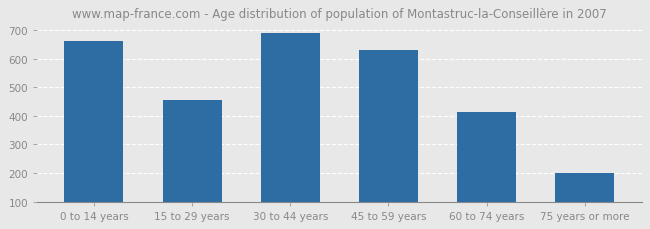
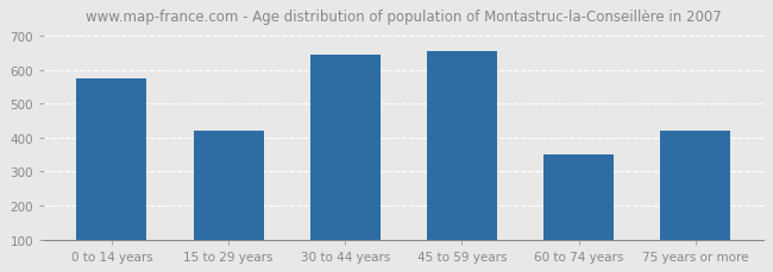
0 to 14 years: 660 -> 575
15 to 29 years: 455 -> 420
30 to 44 years: 690 -> 645
45 to 59 years: 630 -> 655
60 to 74 years: 415 -> 350
75 years or more: 200 -> 420
